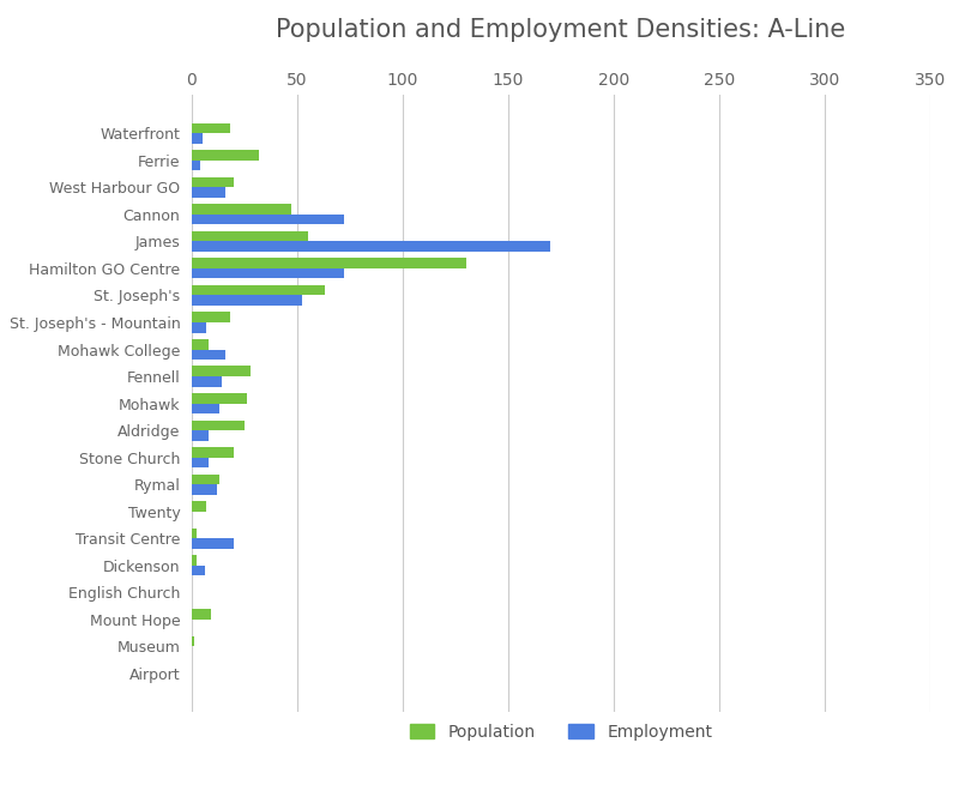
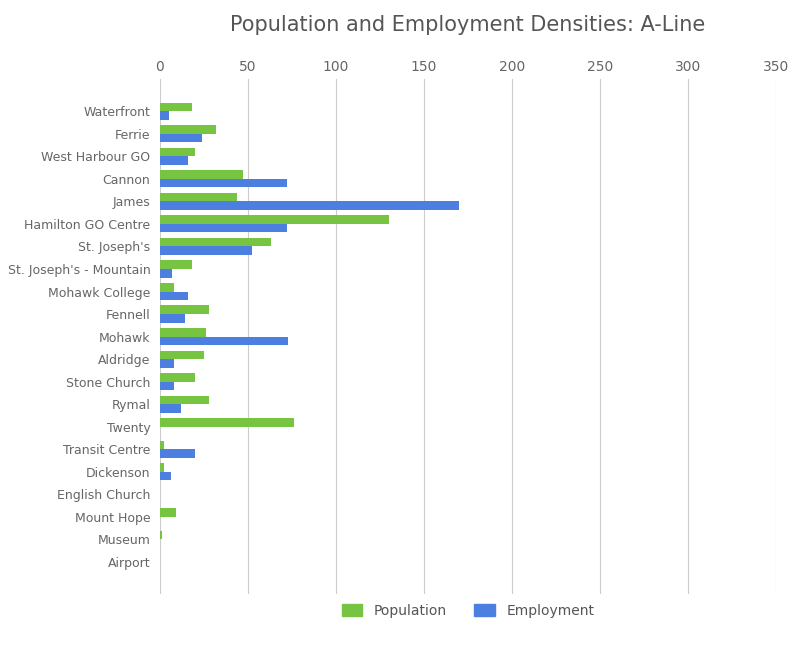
Employment/Ferrie: 4 -> 24
Population/James: 55 -> 44
Employment/Mohawk: 13 -> 73
Population/Rymal: 13 -> 28
Population/Twenty: 7 -> 76
